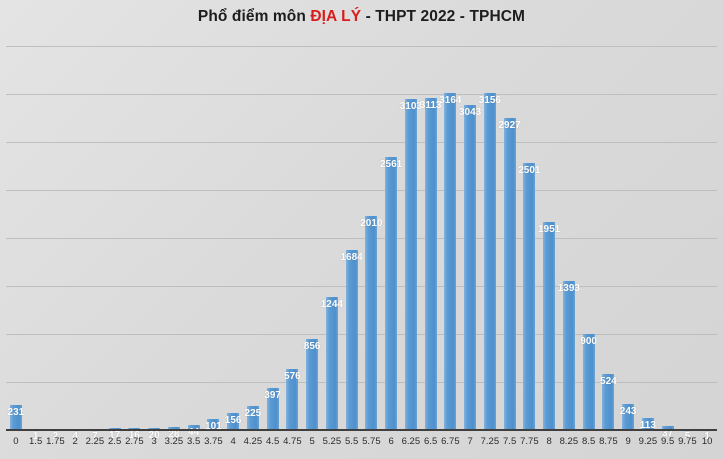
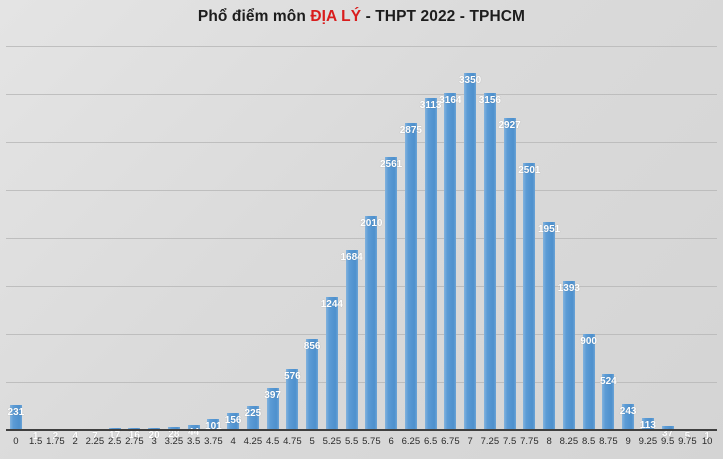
6.25: 3103 -> 2875
7: 3043 -> 3350
